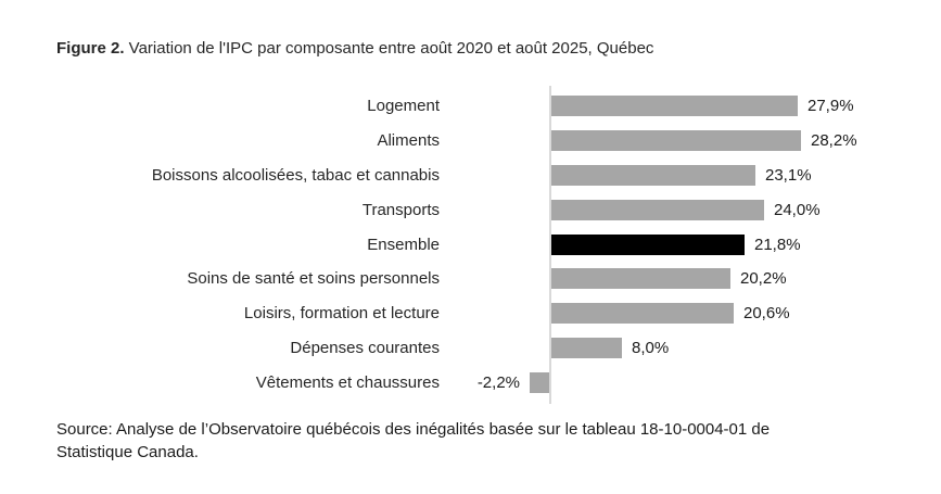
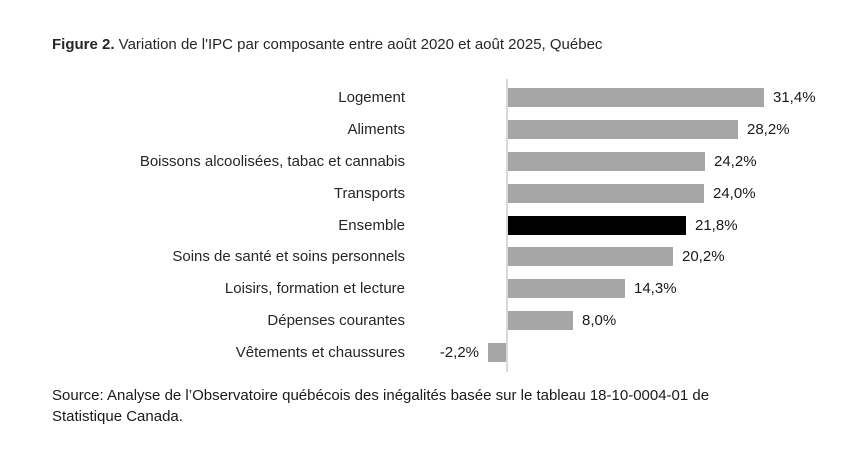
Logement: 27,9% -> 31,4%
Boissons alcoolisées, tabac et cannabis: 23,1% -> 24,2%
Loisirs, formation et lecture: 20,6% -> 14,3%
